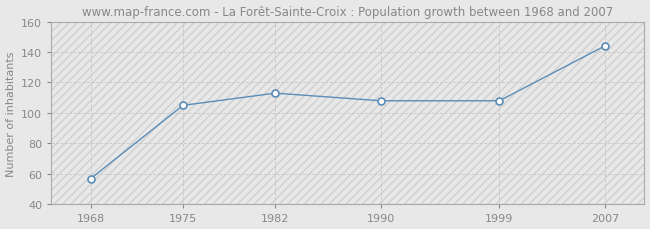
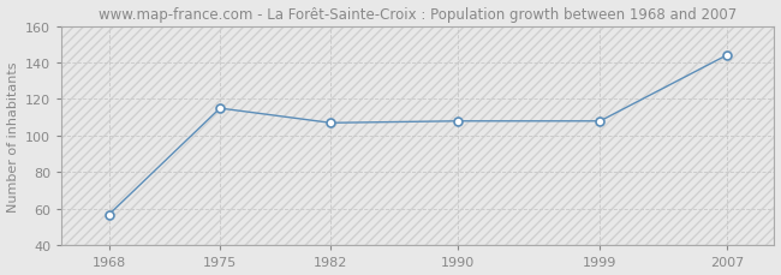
1975: 105 -> 115
1982: 113 -> 107
